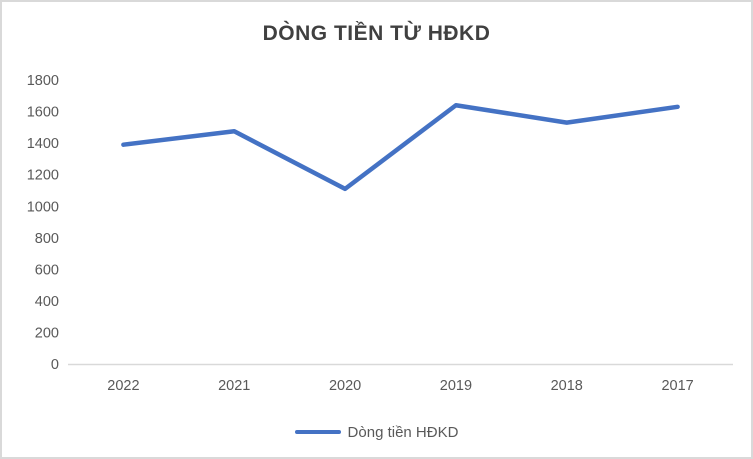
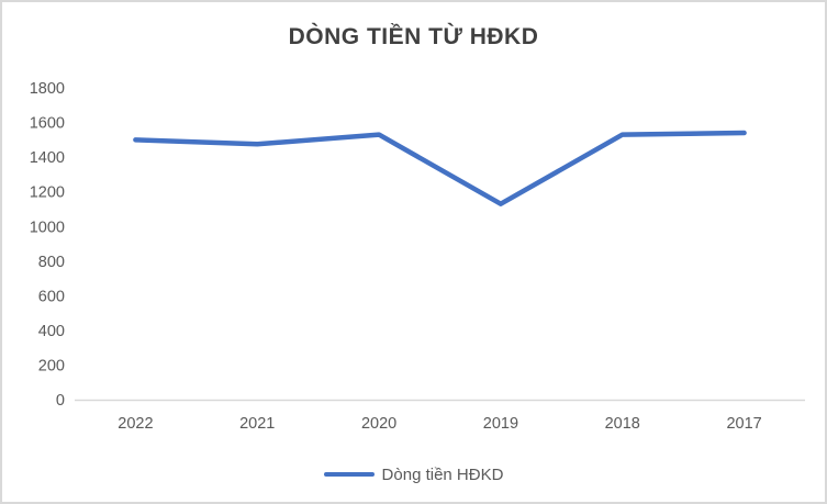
2022: 1390 -> 1500
2020: 1110 -> 1530
2019: 1640 -> 1130
2017: 1630 -> 1540
